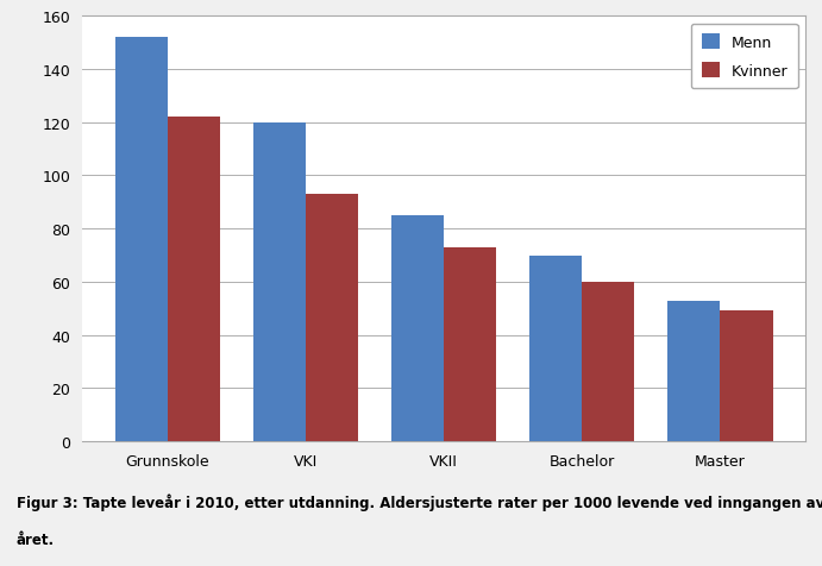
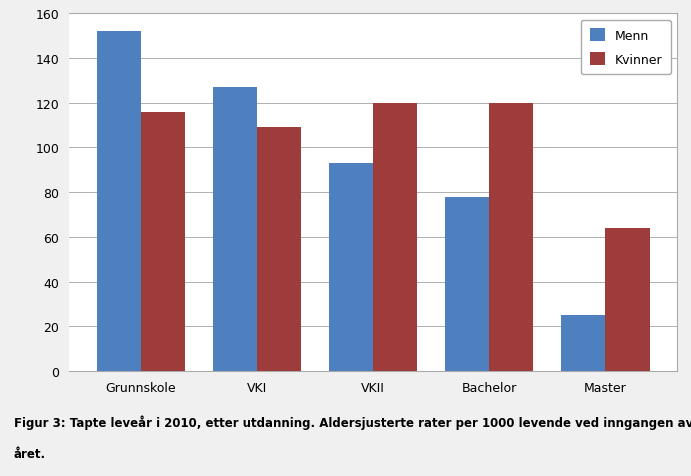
Kvinner/Grunnskole: 122 -> 116
Menn/VKI: 120 -> 127
Kvinner/VKI: 93 -> 109
Menn/VKII: 85 -> 93
Kvinner/VKII: 73 -> 120
Menn/Bachelor: 70 -> 78
Kvinner/Bachelor: 60 -> 120
Menn/Master: 53 -> 25
Kvinner/Master: 49 -> 64
